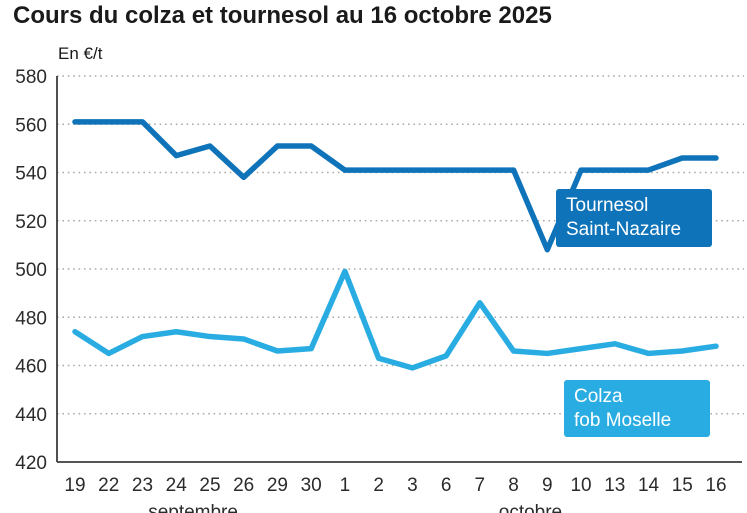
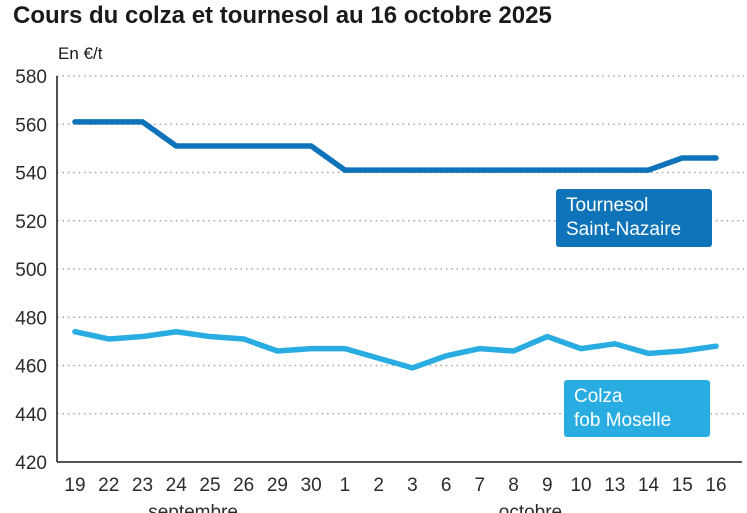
Colza fob Moselle/22: 465 -> 471
Tournesol Saint-Nazaire/24: 547 -> 551
Tournesol Saint-Nazaire/26: 538 -> 551
Colza fob Moselle/1: 499 -> 467
Colza fob Moselle/7: 486 -> 467
Tournesol Saint-Nazaire/9: 508 -> 541
Colza fob Moselle/9: 465 -> 472
